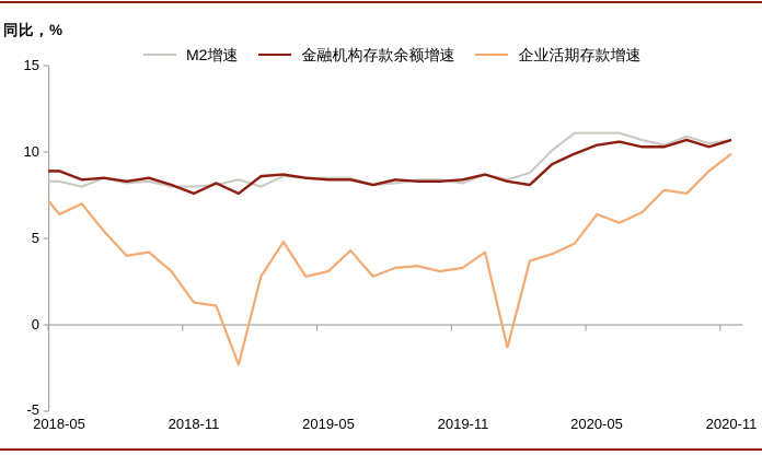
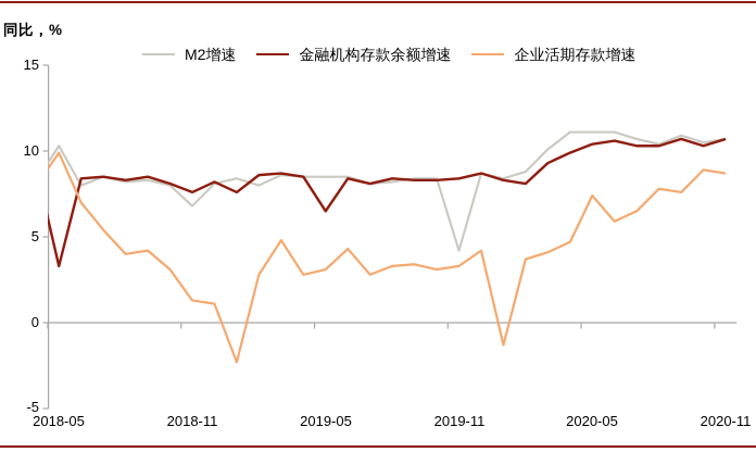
M2增速/2018-05: 8.3 -> 10.3
金融机构存款余额增速/2018-05: 8.9 -> 3.3
企业活期存款增速/2018-05: 6.4 -> 9.9
M2增速/2018-11: 8.0 -> 6.8
金融机构存款余额增速/2019-05: 8.4 -> 6.5
M2增速/2019-11: 8.2 -> 4.2
企业活期存款增速/2020-05: 6.4 -> 7.4
企业活期存款增速/2020-11: 9.9 -> 8.7
